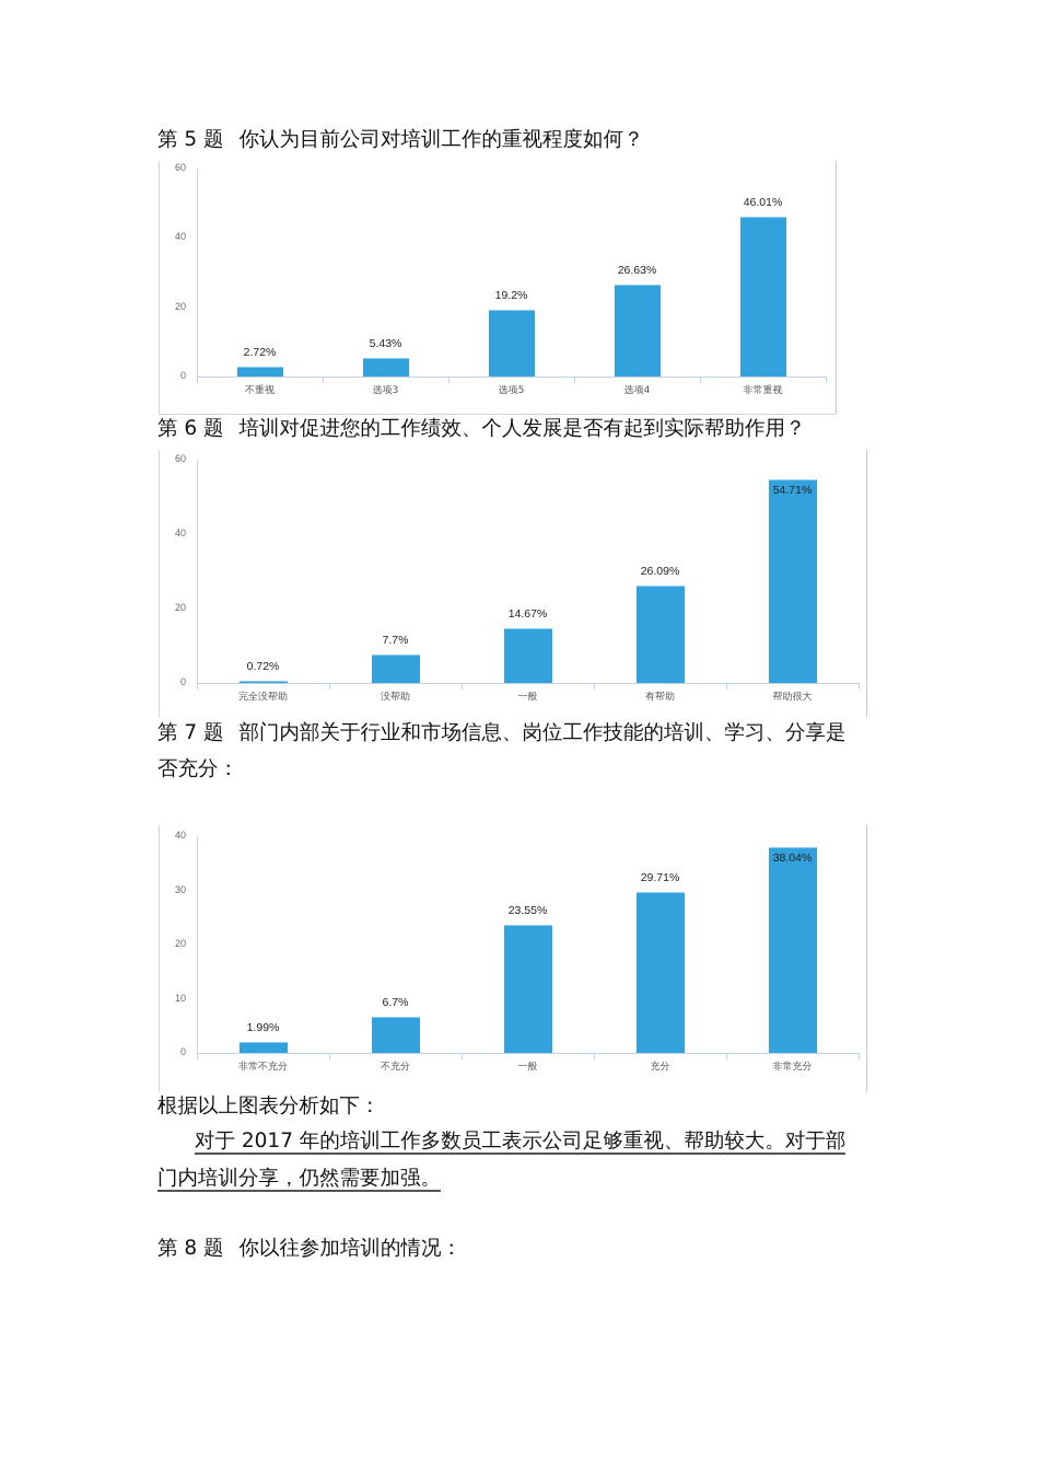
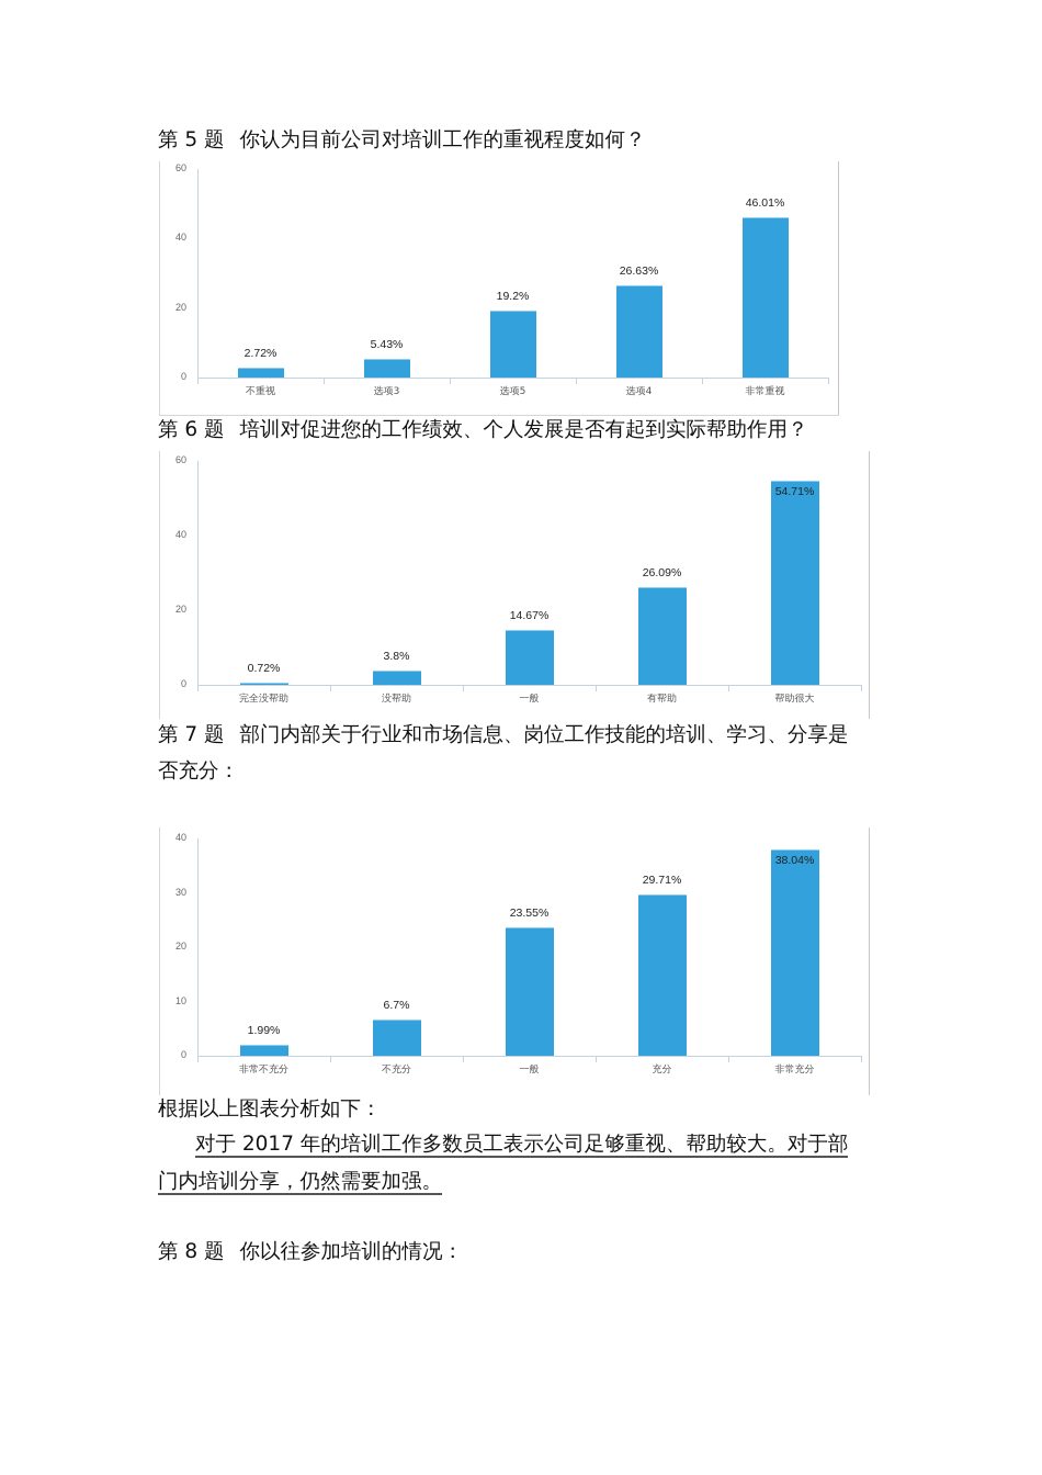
第 6 题 培训对促进您的工作绩效、个人发展是否有起到实际帮助作用？/没帮助: 7.7% -> 3.8%
